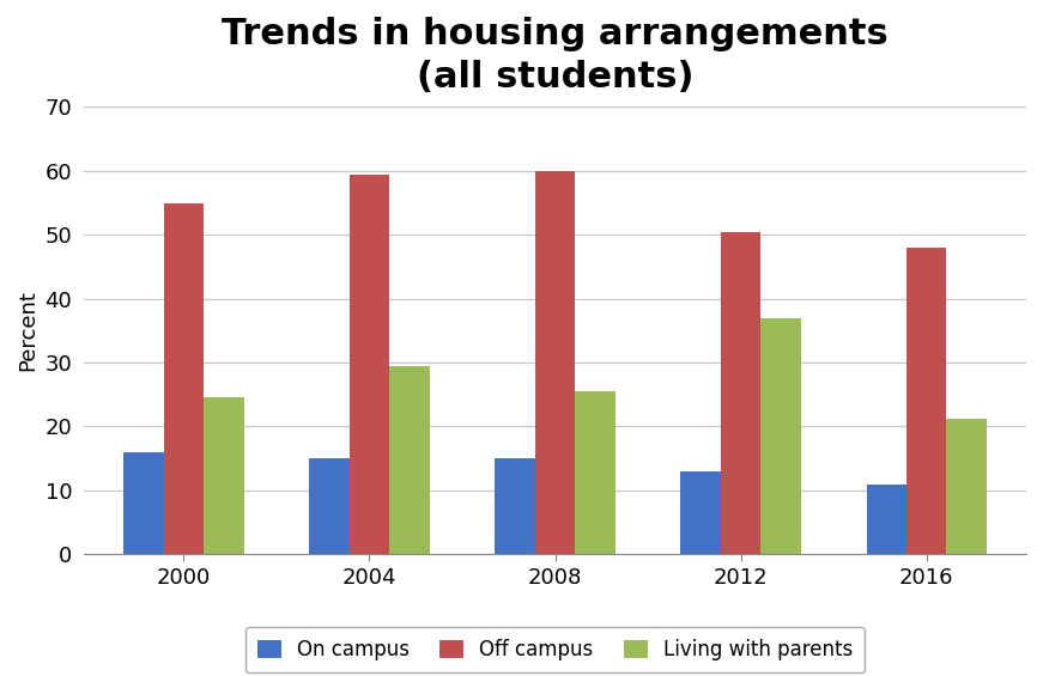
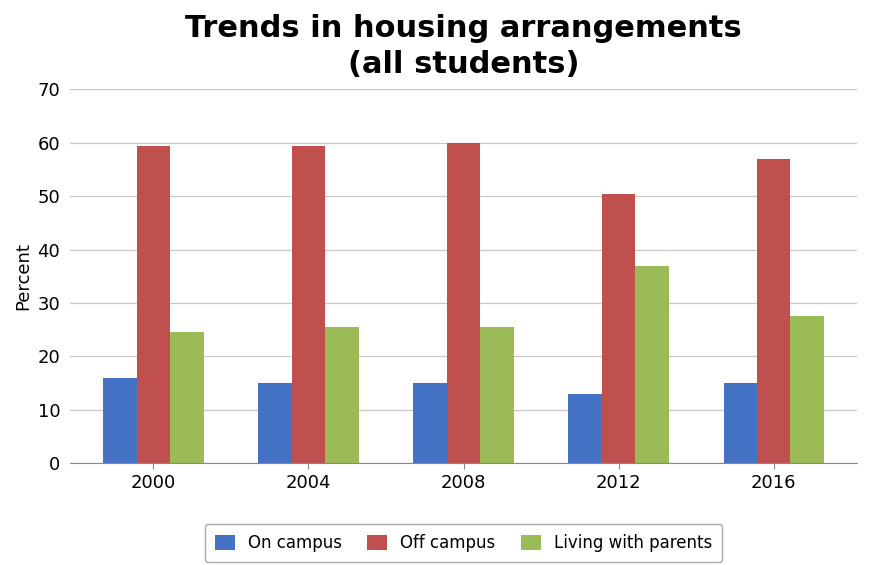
Off campus/2000: 55.0 -> 59.5
Living with parents/2004: 29.4 -> 25.5
On campus/2016: 11 -> 15
Off campus/2016: 48.0 -> 57.0
Living with parents/2016: 21.2 -> 27.5
